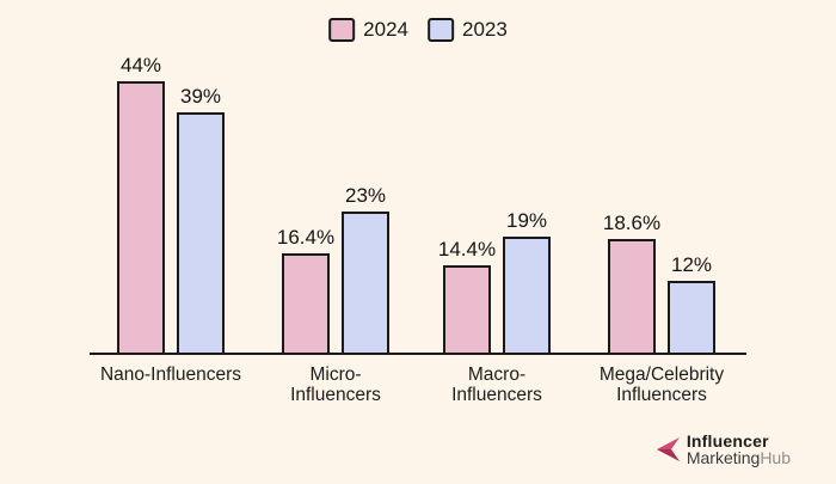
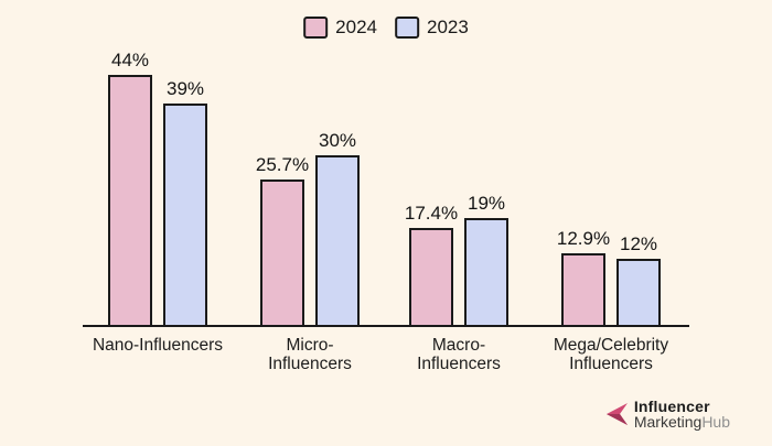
2024/Micro-Influencers: 16.4% -> 25.7%
2023/Micro-Influencers: 23% -> 30%
2024/Macro-Influencers: 14.4% -> 17.4%
2024/Mega/Celebrity Influencers: 18.6% -> 12.9%
